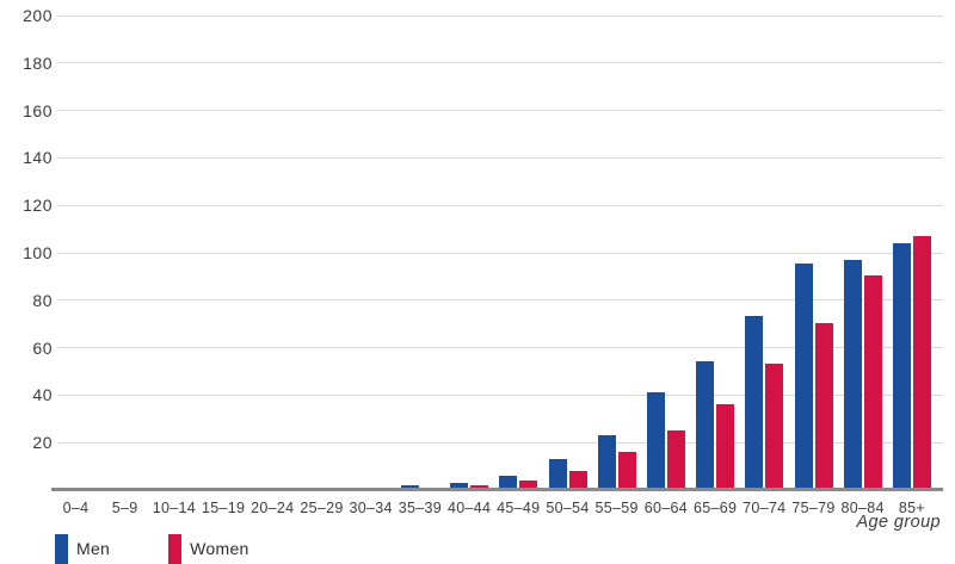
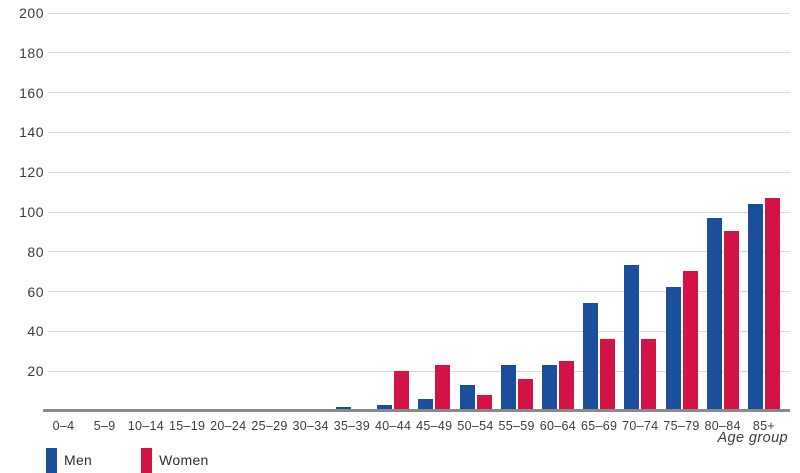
Women/40–44: 2 -> 20
Women/45–49: 4 -> 23
Men/60–64: 41 -> 23
Women/70–74: 53 -> 36
Men/75–79: 95 -> 62
